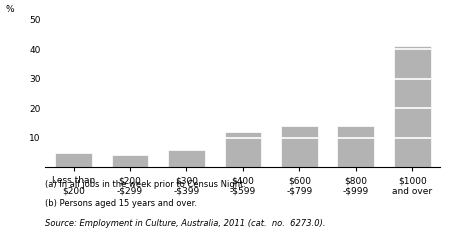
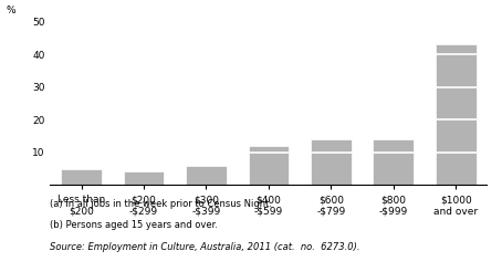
$1000 and over: 41 -> 43
